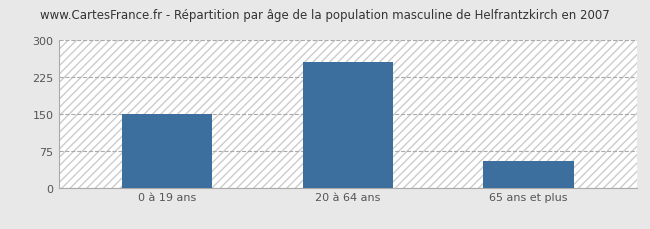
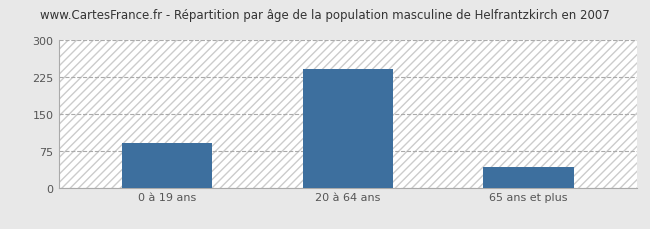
0 à 19 ans: 150 -> 90
20 à 64 ans: 255 -> 242
65 ans et plus: 55 -> 43
